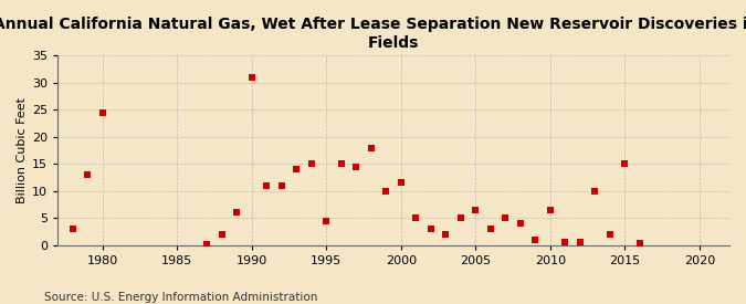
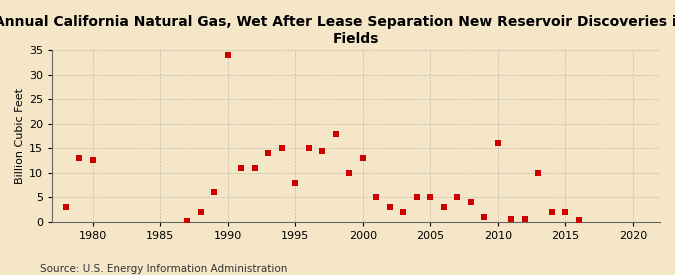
1980: 24.5 -> 12.5
1990: 31.0 -> 34.0
1995: 4.5 -> 8.0
2000: 11.5 -> 13.0
2005: 6.5 -> 5.0
2010: 6.5 -> 16.0
2015: 15.0 -> 2.0
